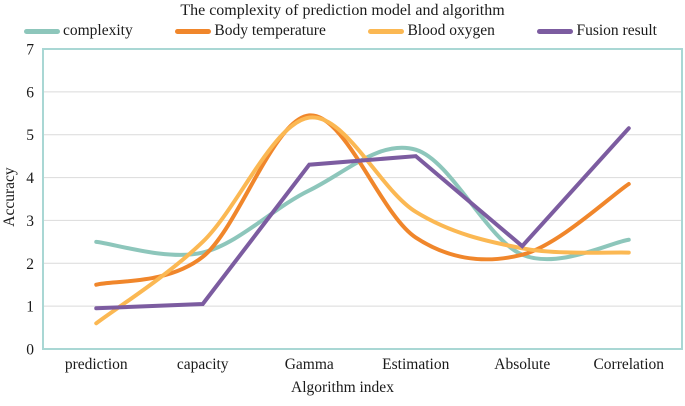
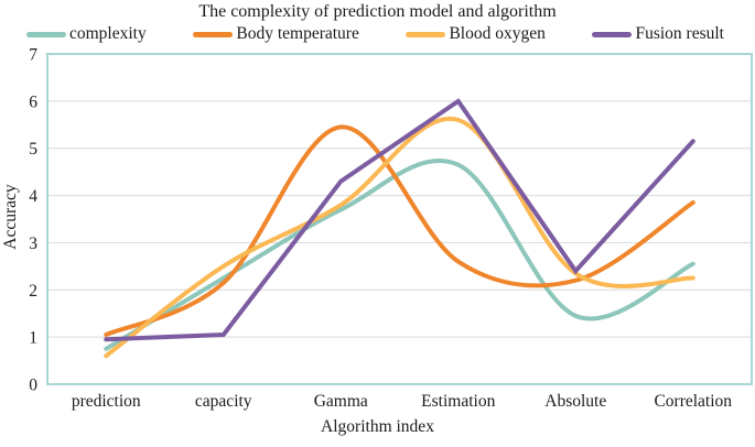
complexity/prediction: 2.5 -> 0.8
Body temperature/prediction: 1.5 -> 1.1
Blood oxygen/Gamma: 5.4 -> 3.8
Blood oxygen/Estimation: 3.2 -> 5.6
Fusion result/Estimation: 4.5 -> 6.0
complexity/Absolute: 2.2 -> 1.4
